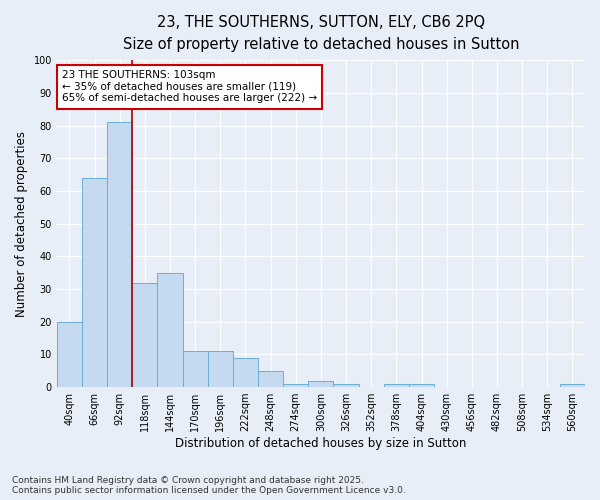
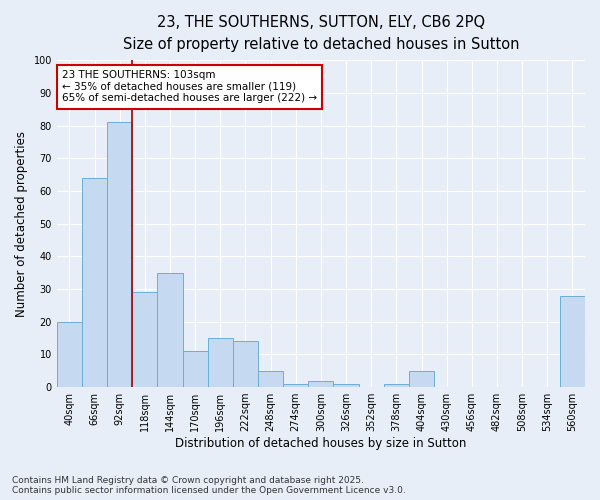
118sqm: 32 -> 29
196sqm: 11 -> 15
222sqm: 9 -> 14
404sqm: 1 -> 5
560sqm: 1 -> 28
